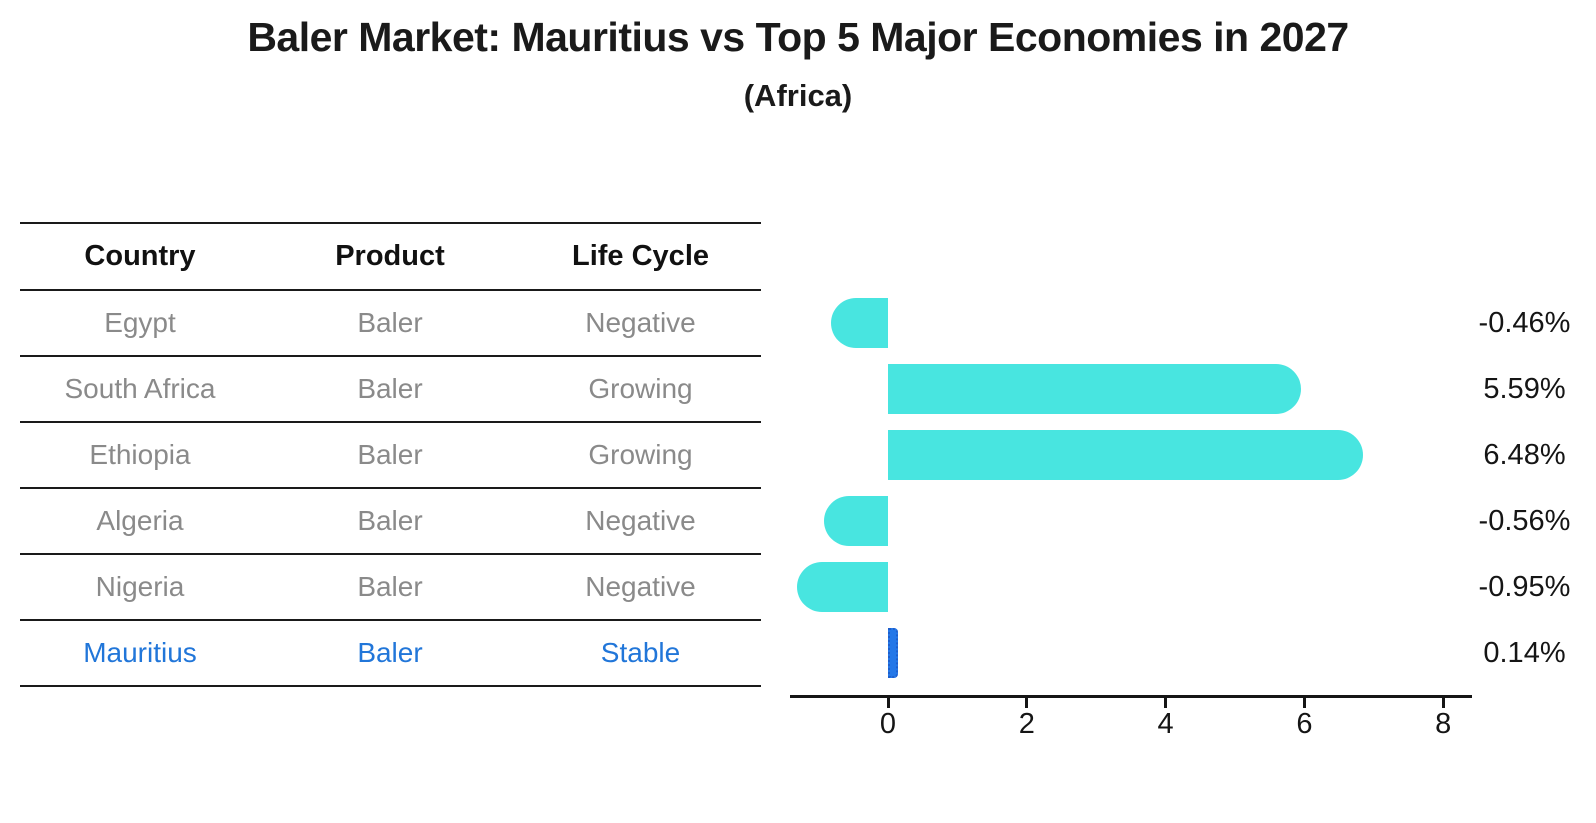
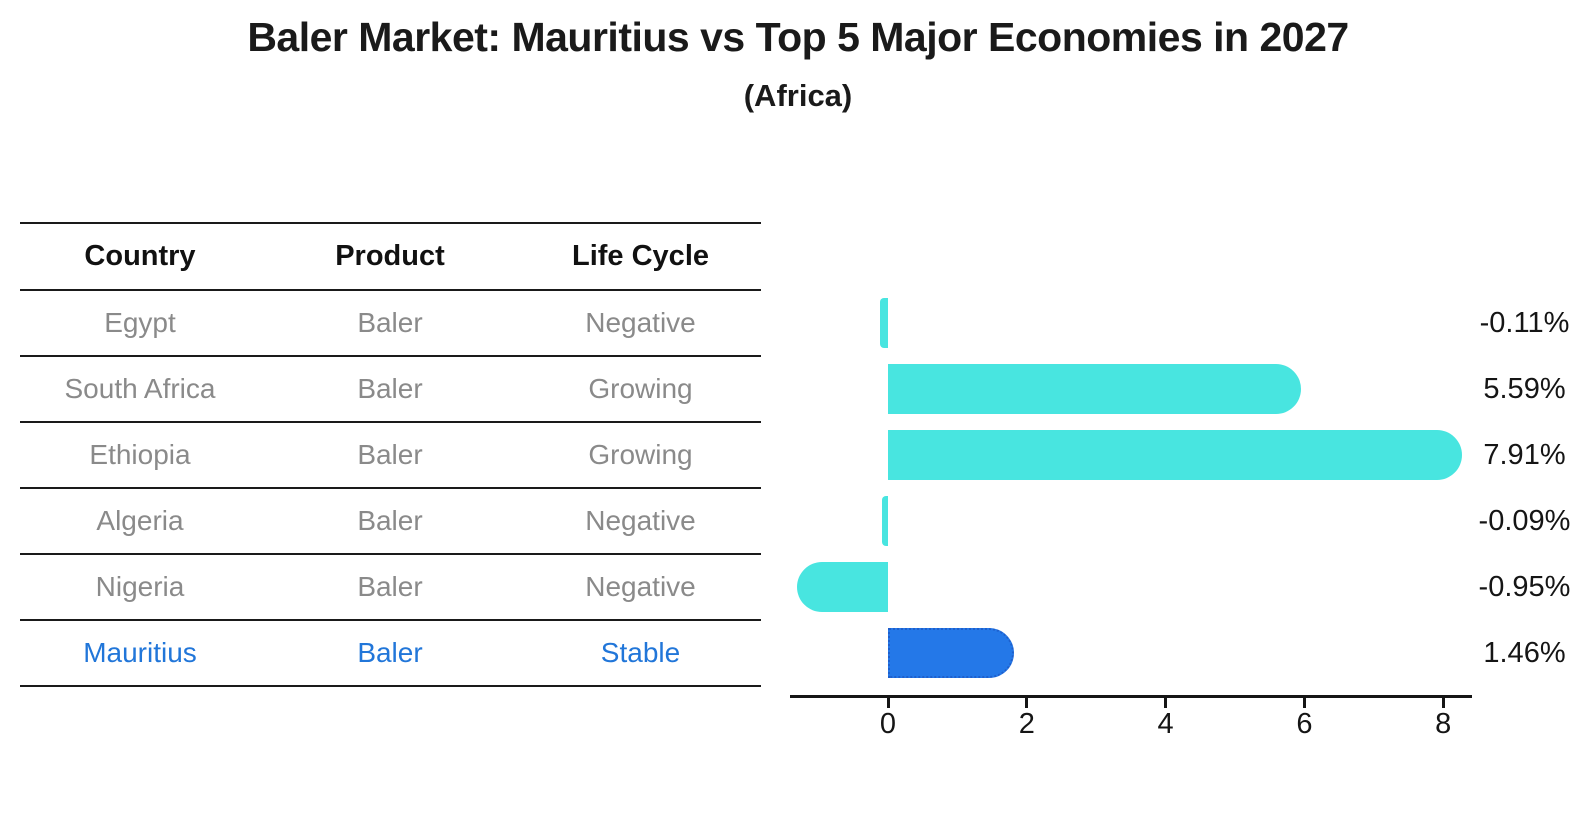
Egypt: -0.46% -> -0.11%
Ethiopia: 6.48% -> 7.91%
Algeria: -0.56% -> -0.09%
Mauritius: 0.14% -> 1.46%
